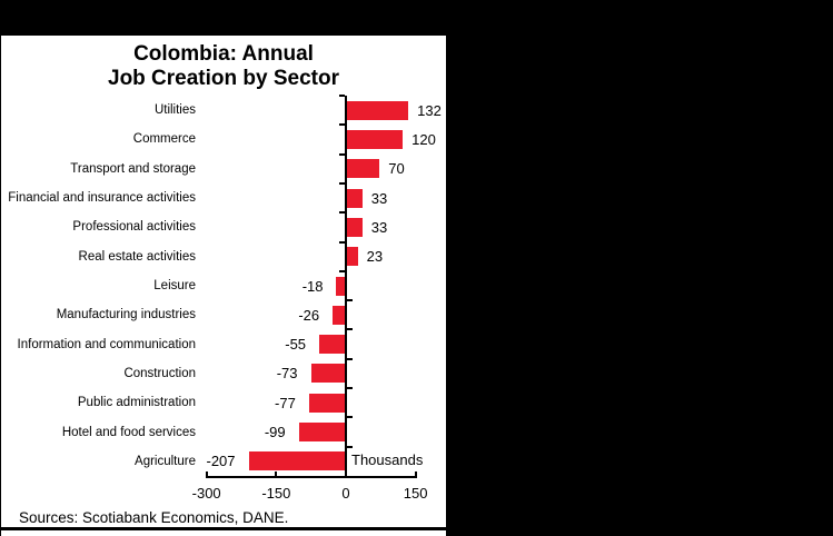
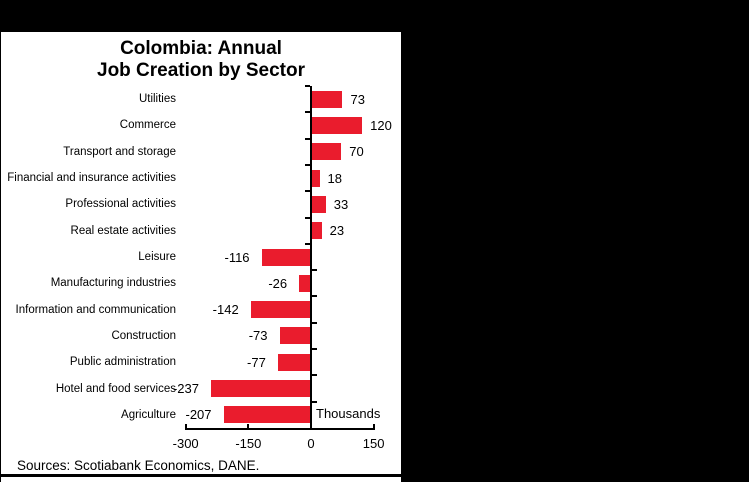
Utilities: 132 -> 73
Financial and insurance activities: 33 -> 18
Leisure: -18 -> -116
Information and communication: -55 -> -142
Hotel and food services: -99 -> -237
